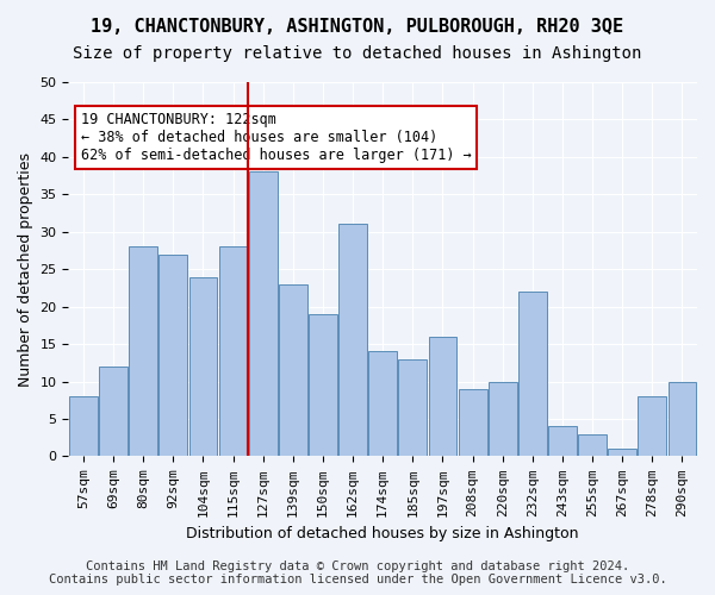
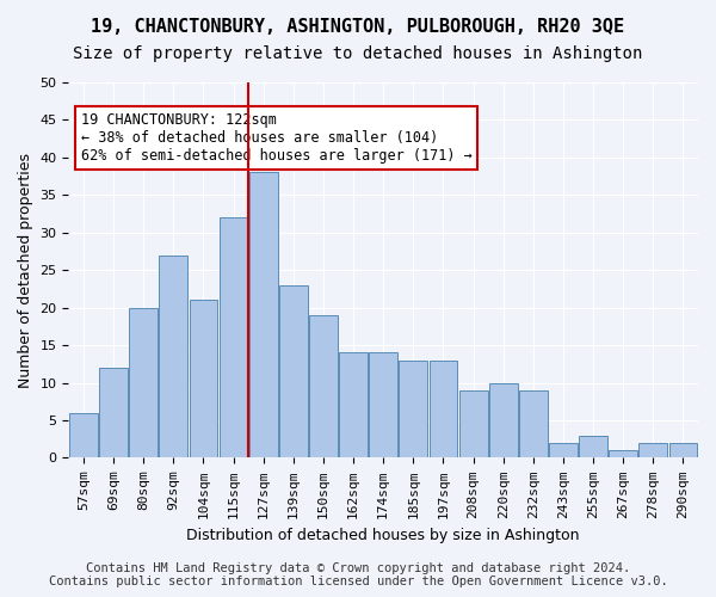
57sqm: 8 -> 6
80sqm: 28 -> 20
104sqm: 24 -> 21
115sqm: 28 -> 32
162sqm: 31 -> 14
197sqm: 16 -> 13
232sqm: 22 -> 9
243sqm: 4 -> 2
278sqm: 8 -> 2
290sqm: 10 -> 2
